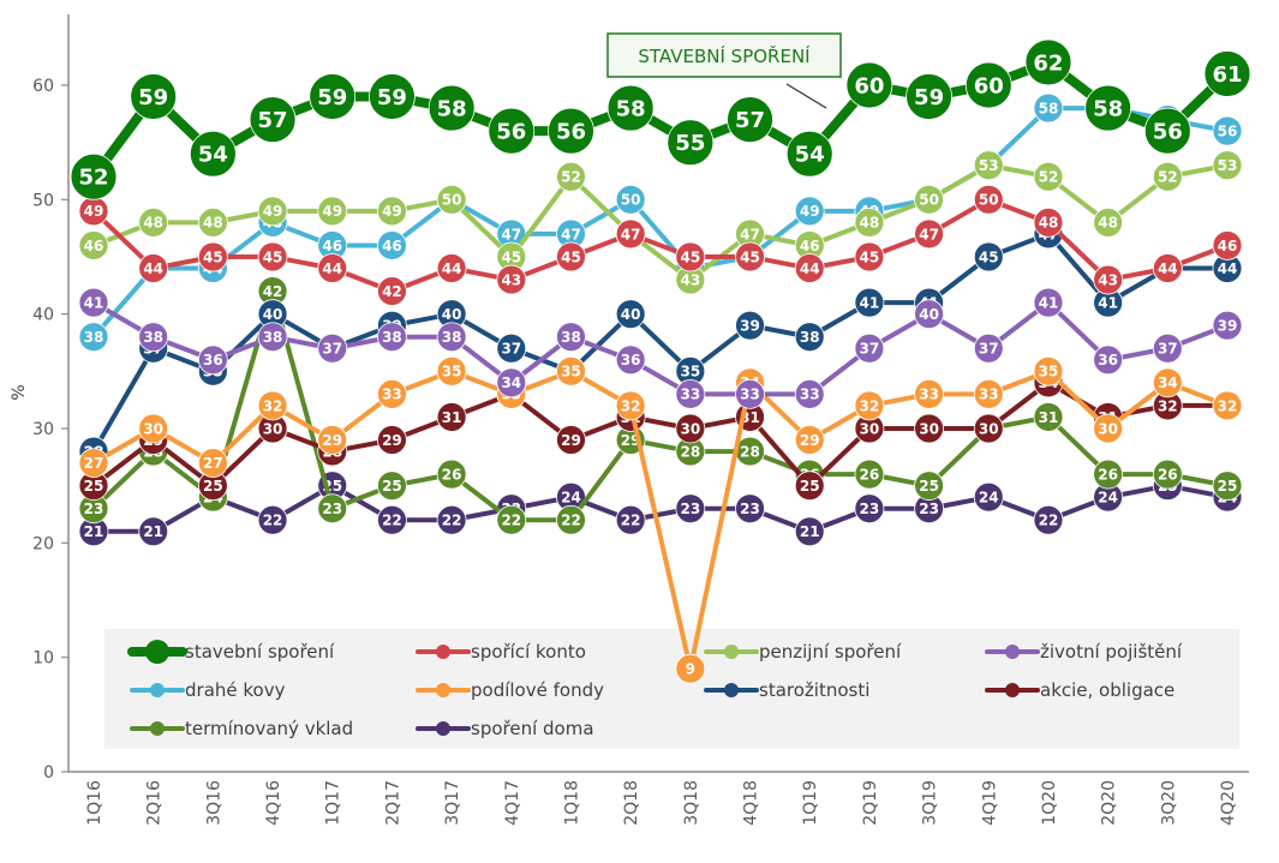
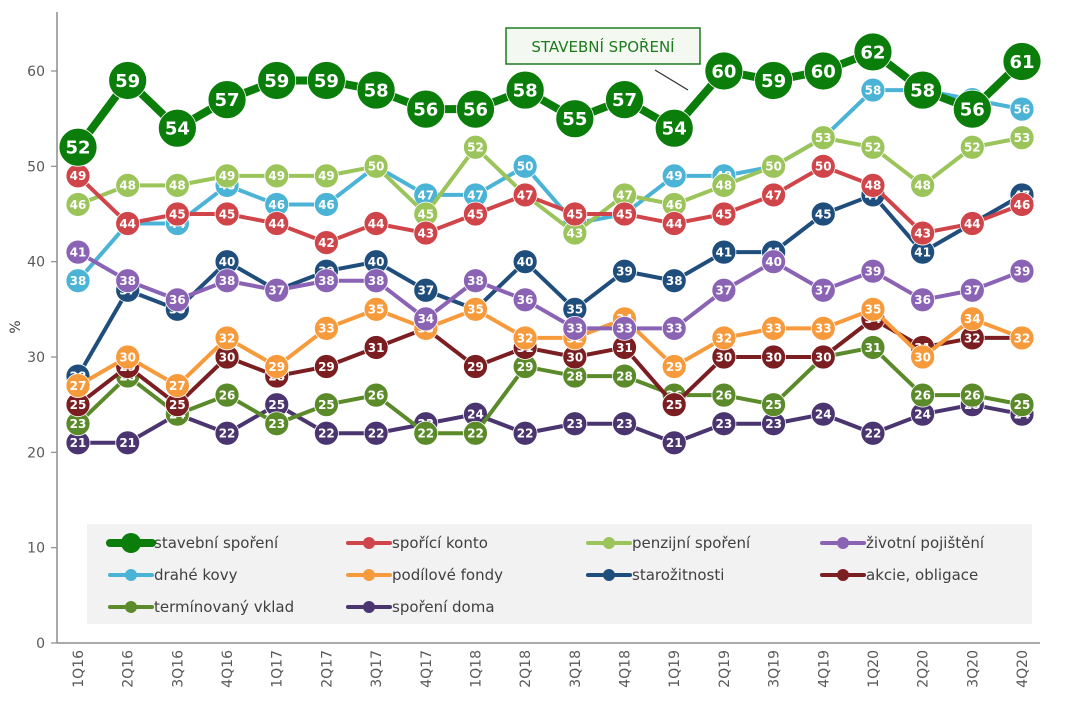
termínovaný vklad/4Q16: 42 -> 26
podílové fondy/3Q18: 9 -> 32
životní pojištění/1Q20: 41 -> 39
starožitnosti/4Q20: 44 -> 47
